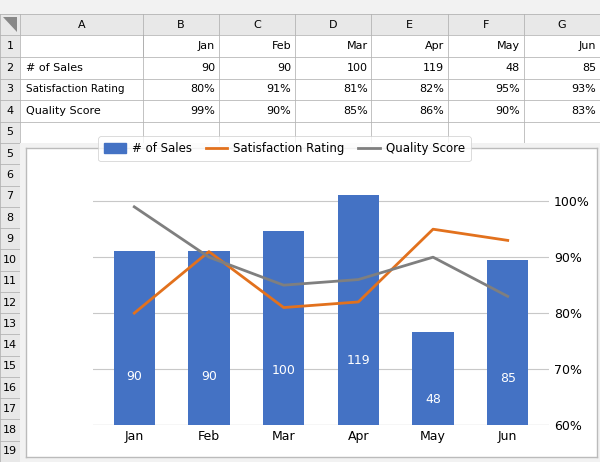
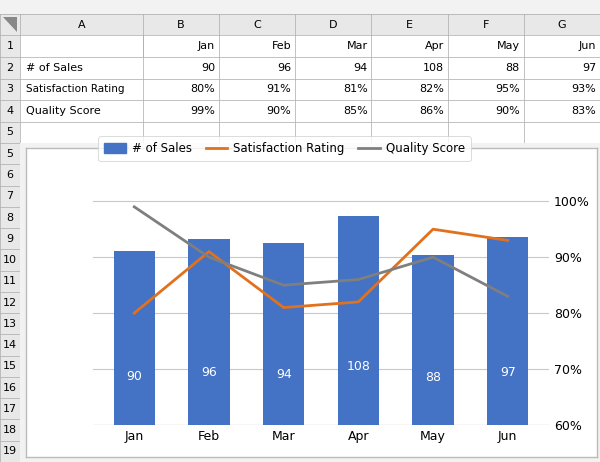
# of Sales/Feb: 90 -> 96
# of Sales/Mar: 100 -> 94
# of Sales/Apr: 119 -> 108
# of Sales/May: 48 -> 88
# of Sales/Jun: 85 -> 97
